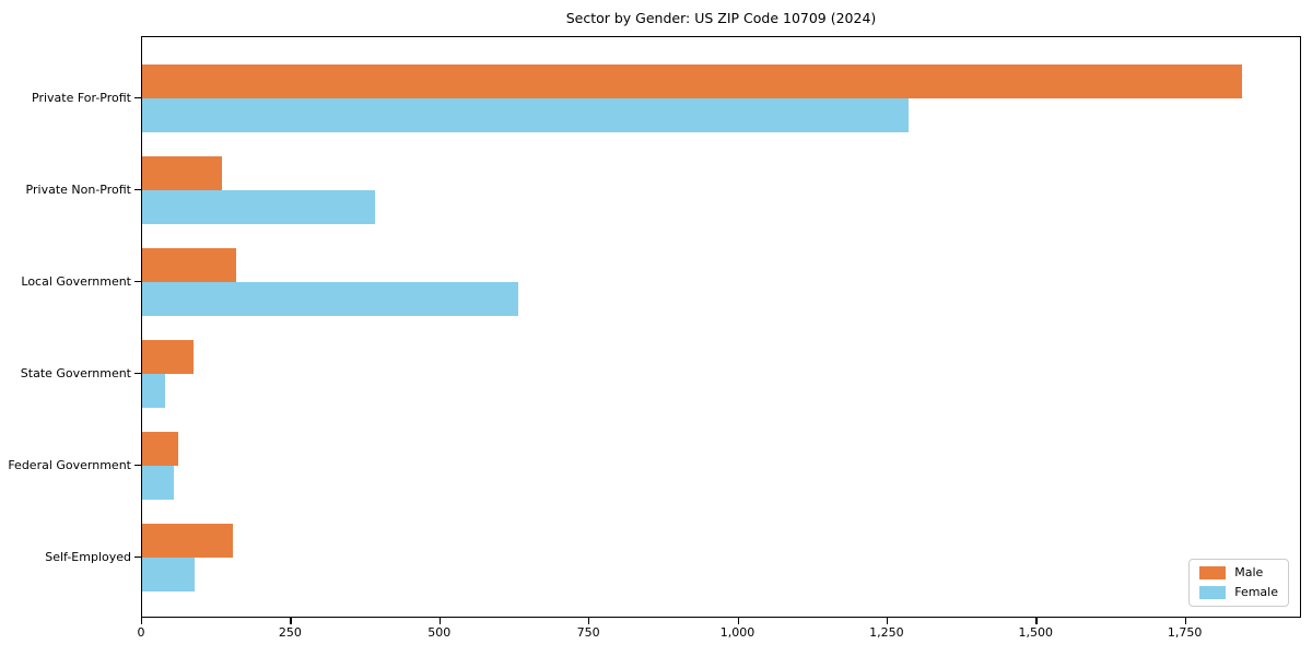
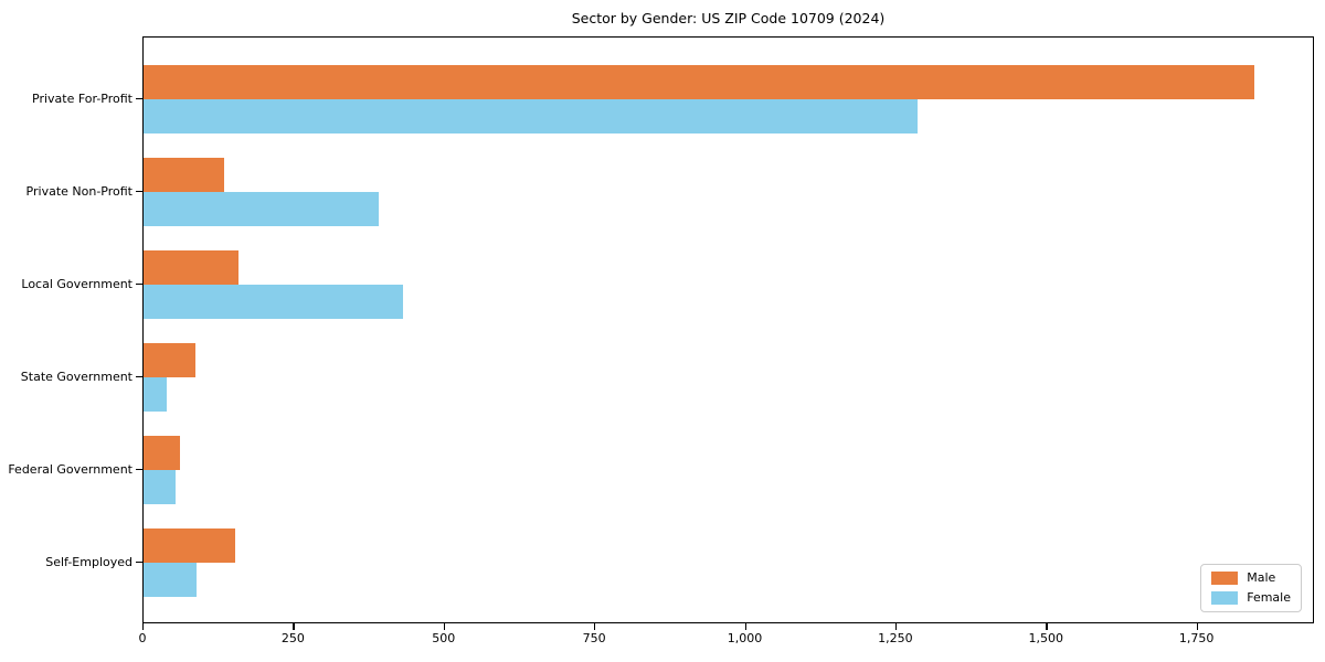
Female/Local Government: 630 -> 430
